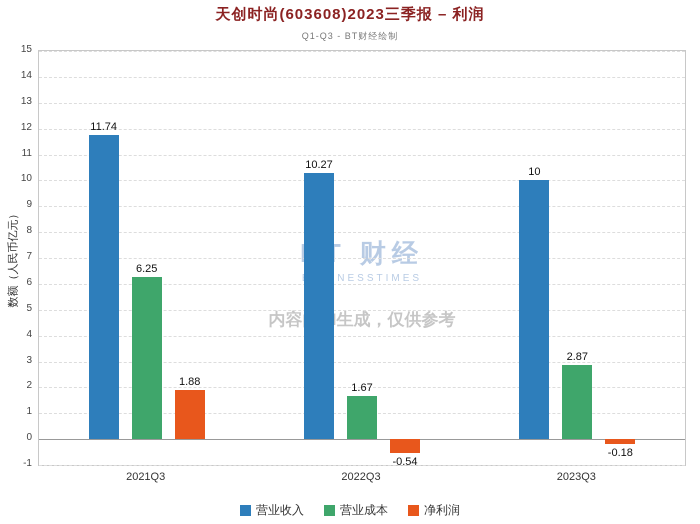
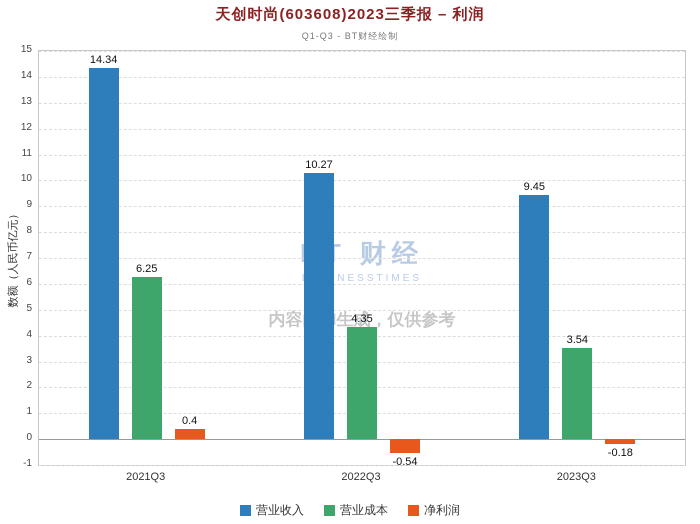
营业收入/2021Q3: 11.74 -> 14.34
净利润/2021Q3: 1.88 -> 0.4
营业成本/2022Q3: 1.67 -> 4.35
营业收入/2023Q3: 10 -> 9.45
营业成本/2023Q3: 2.87 -> 3.54
